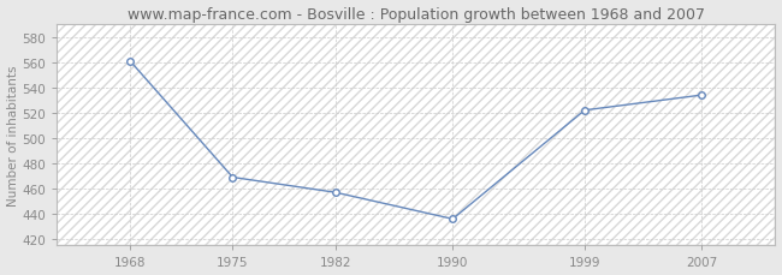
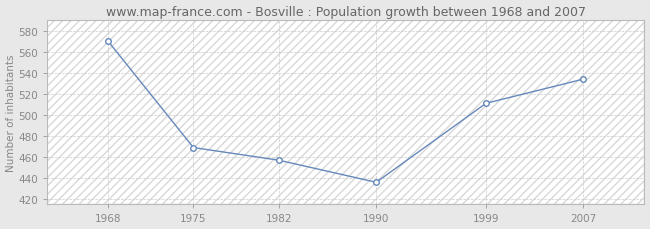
1968: 561 -> 570
1999: 522 -> 511
